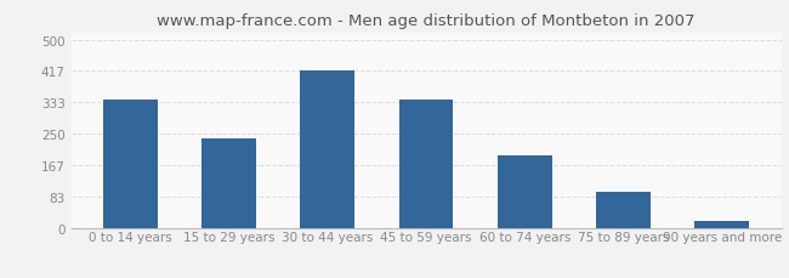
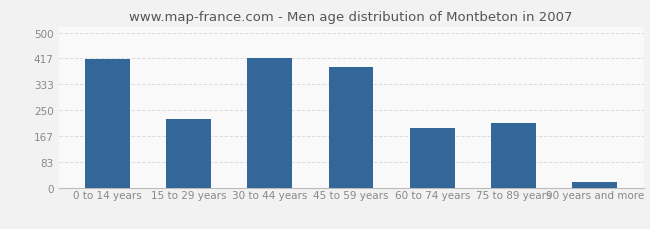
0 to 14 years: 340 -> 415
15 to 29 years: 237 -> 220
45 to 59 years: 340 -> 390
75 to 89 years: 97 -> 210
